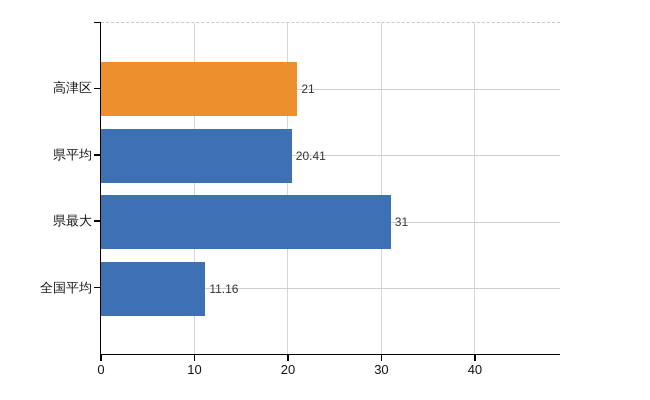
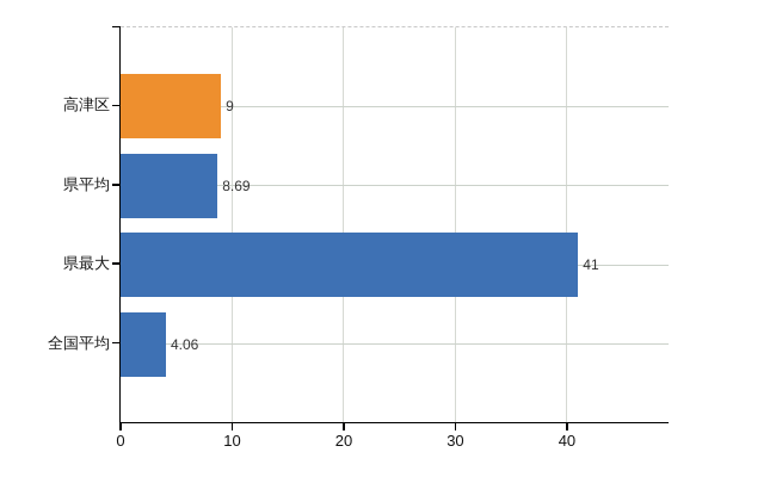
高津区: 21 -> 9
県平均: 20.41 -> 8.69
県最大: 31 -> 41
全国平均: 11.16 -> 4.06
